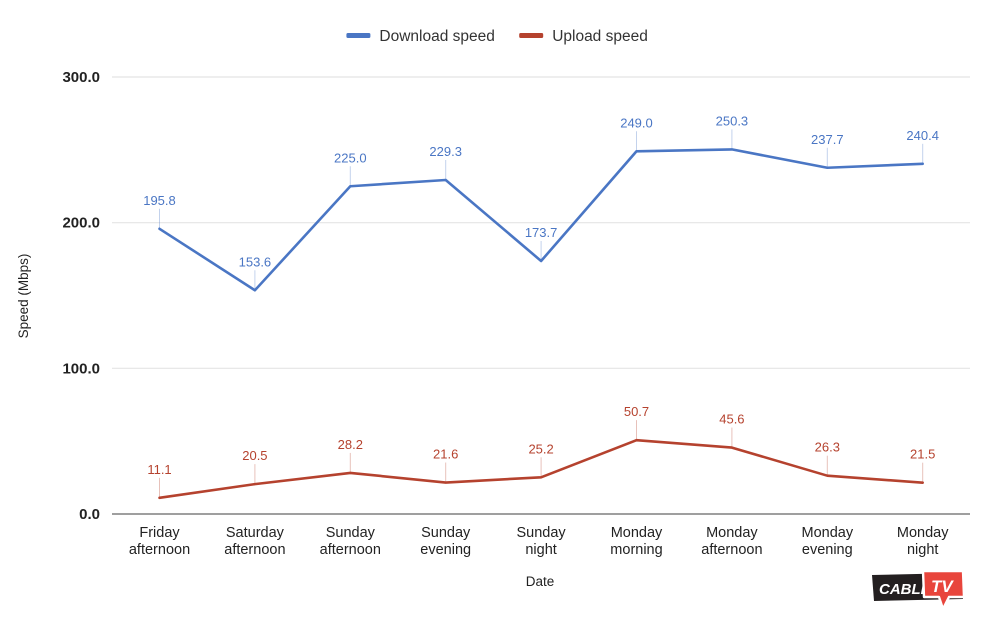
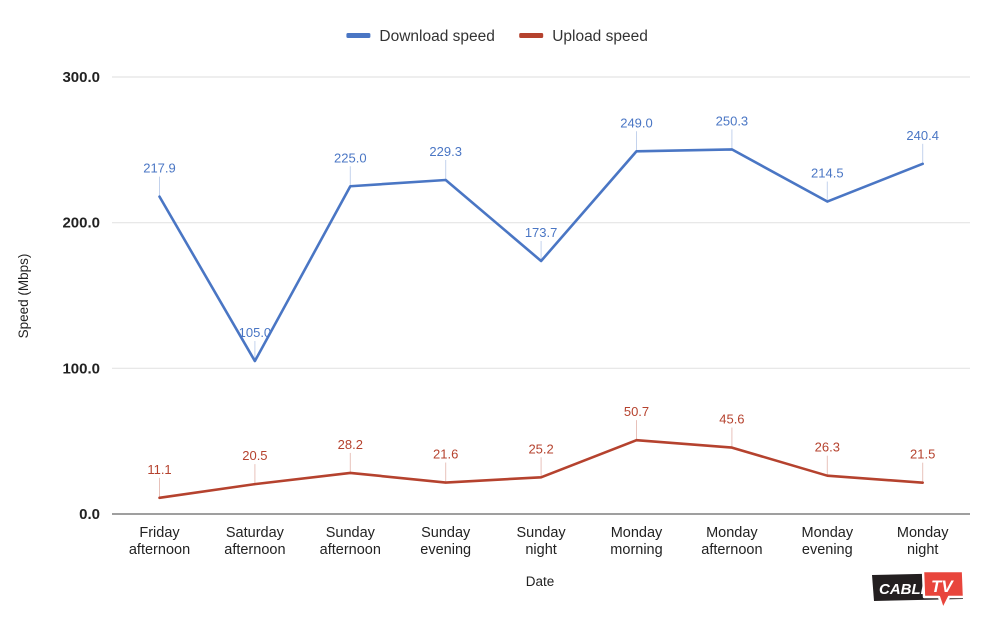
Download speed/Friday afternoon: 195.8 -> 217.9
Download speed/Saturday afternoon: 153.6 -> 105.0
Download speed/Monday evening: 237.7 -> 214.5
